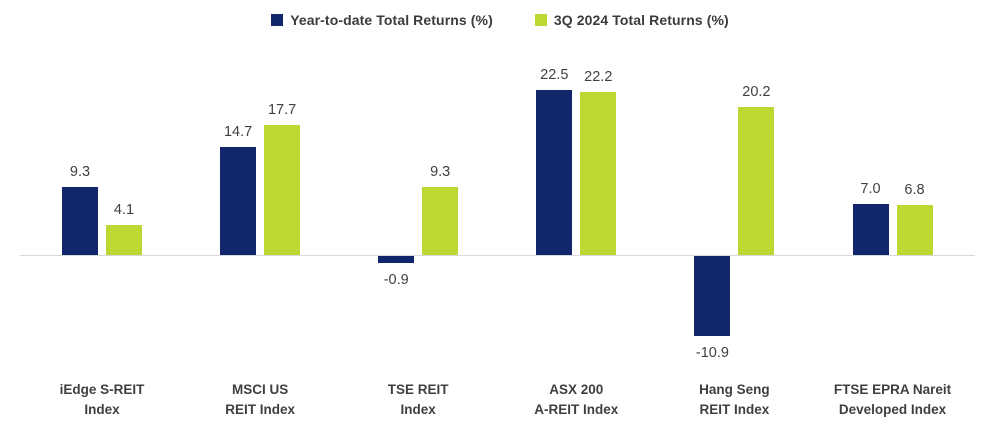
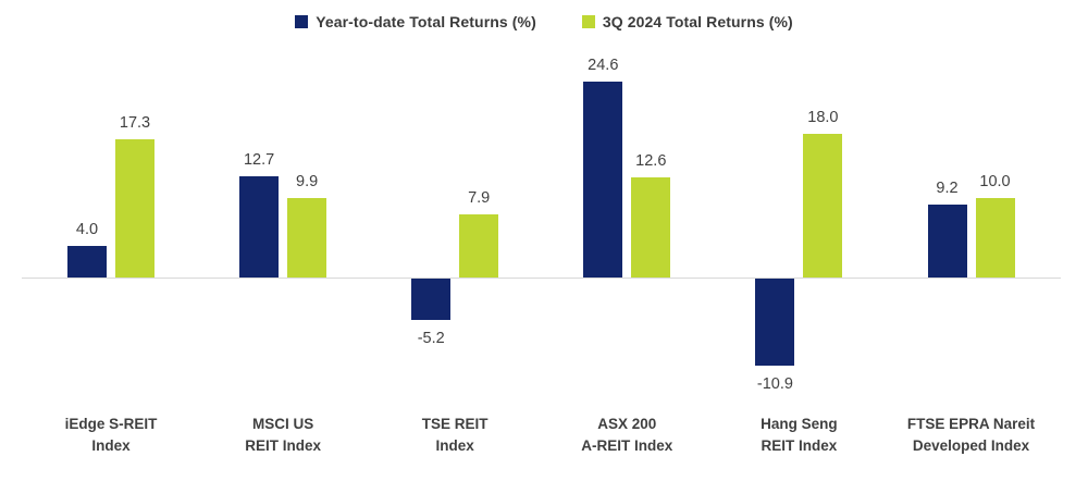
Year-to-date Total Returns (%)/iEdge S-REIT Index: 9.3 -> 4.0
3Q 2024 Total Returns (%)/iEdge S-REIT Index: 4.1 -> 17.3
Year-to-date Total Returns (%)/MSCI US REIT Index: 14.7 -> 12.7
3Q 2024 Total Returns (%)/MSCI US REIT Index: 17.7 -> 9.9
Year-to-date Total Returns (%)/TSE REIT Index: -0.9 -> -5.2
3Q 2024 Total Returns (%)/TSE REIT Index: 9.3 -> 7.9
Year-to-date Total Returns (%)/ASX 200 A-REIT Index: 22.5 -> 24.6
3Q 2024 Total Returns (%)/ASX 200 A-REIT Index: 22.2 -> 12.6
3Q 2024 Total Returns (%)/Hang Seng REIT Index: 20.2 -> 18.0
Year-to-date Total Returns (%)/FTSE EPRA Nareit Developed Index: 7.0 -> 9.2
3Q 2024 Total Returns (%)/FTSE EPRA Nareit Developed Index: 6.8 -> 10.0
